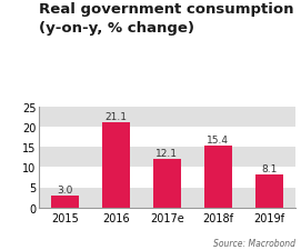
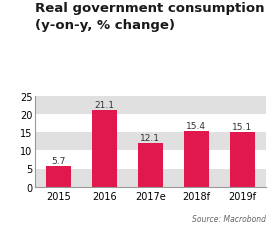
2015: 3.0 -> 5.7
2019f: 8.1 -> 15.1
